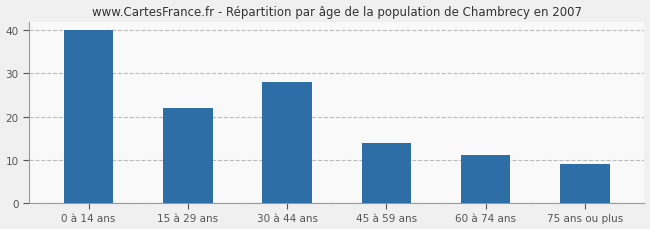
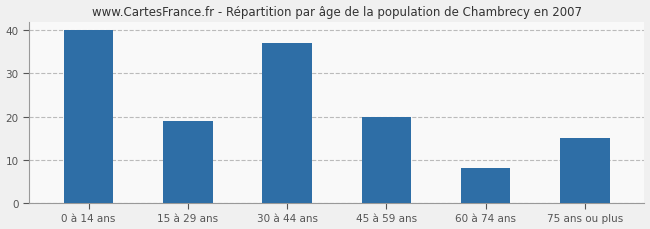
15 à 29 ans: 22 -> 19
30 à 44 ans: 28 -> 37
45 à 59 ans: 14 -> 20
60 à 74 ans: 11 -> 8
75 ans ou plus: 9 -> 15
